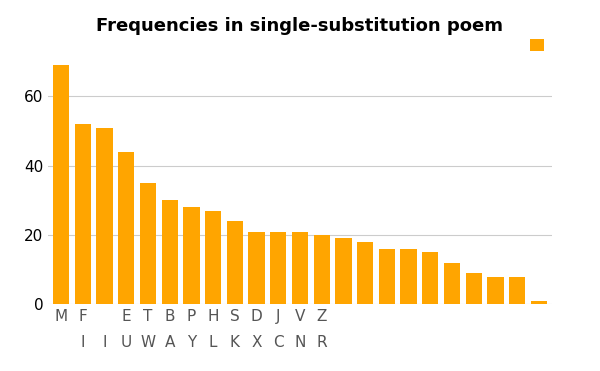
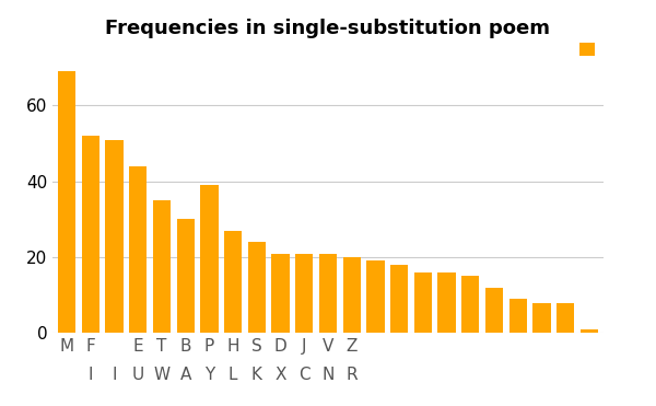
P: 28 -> 39
